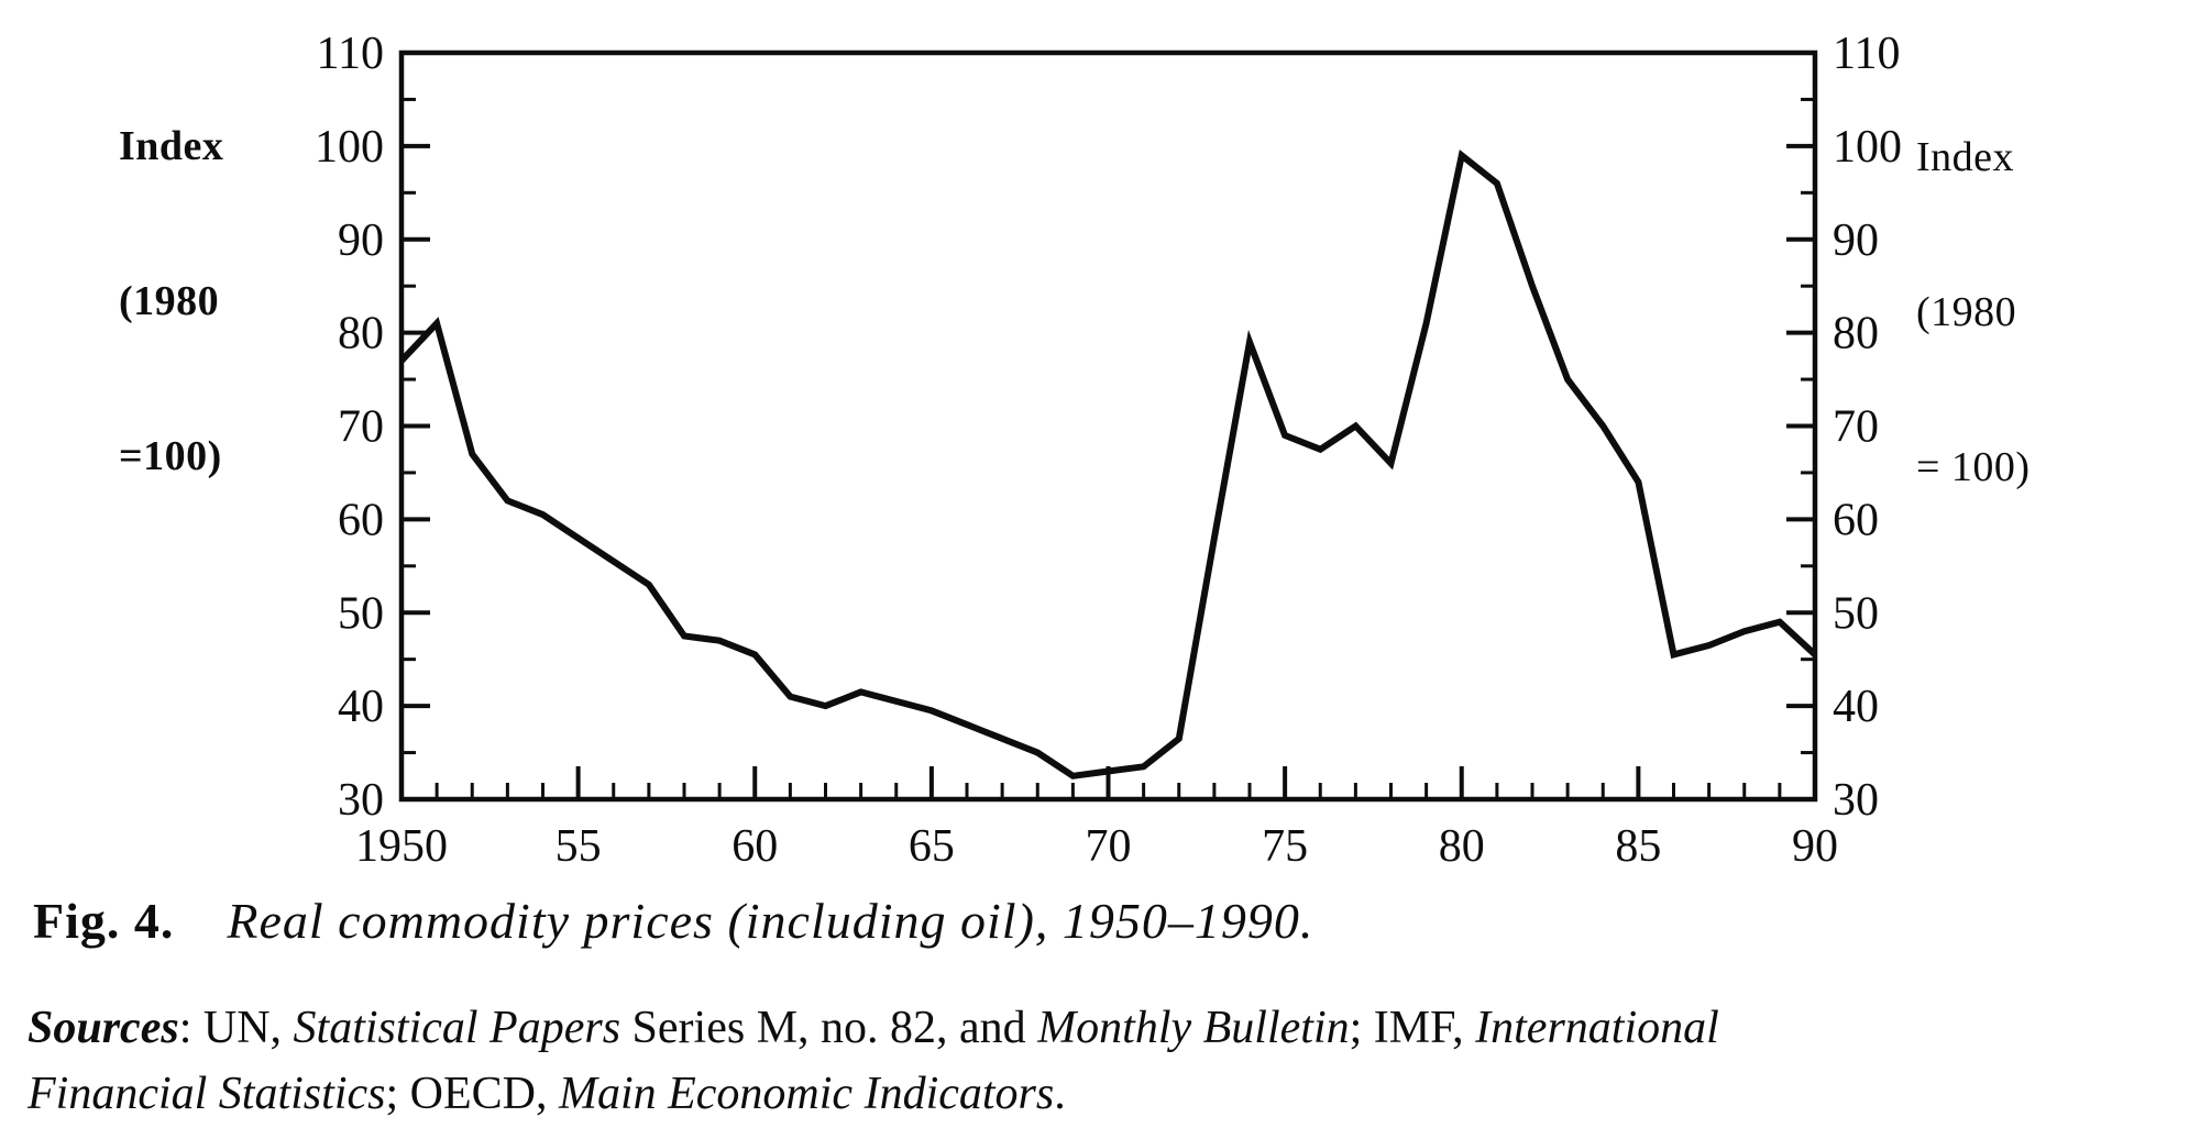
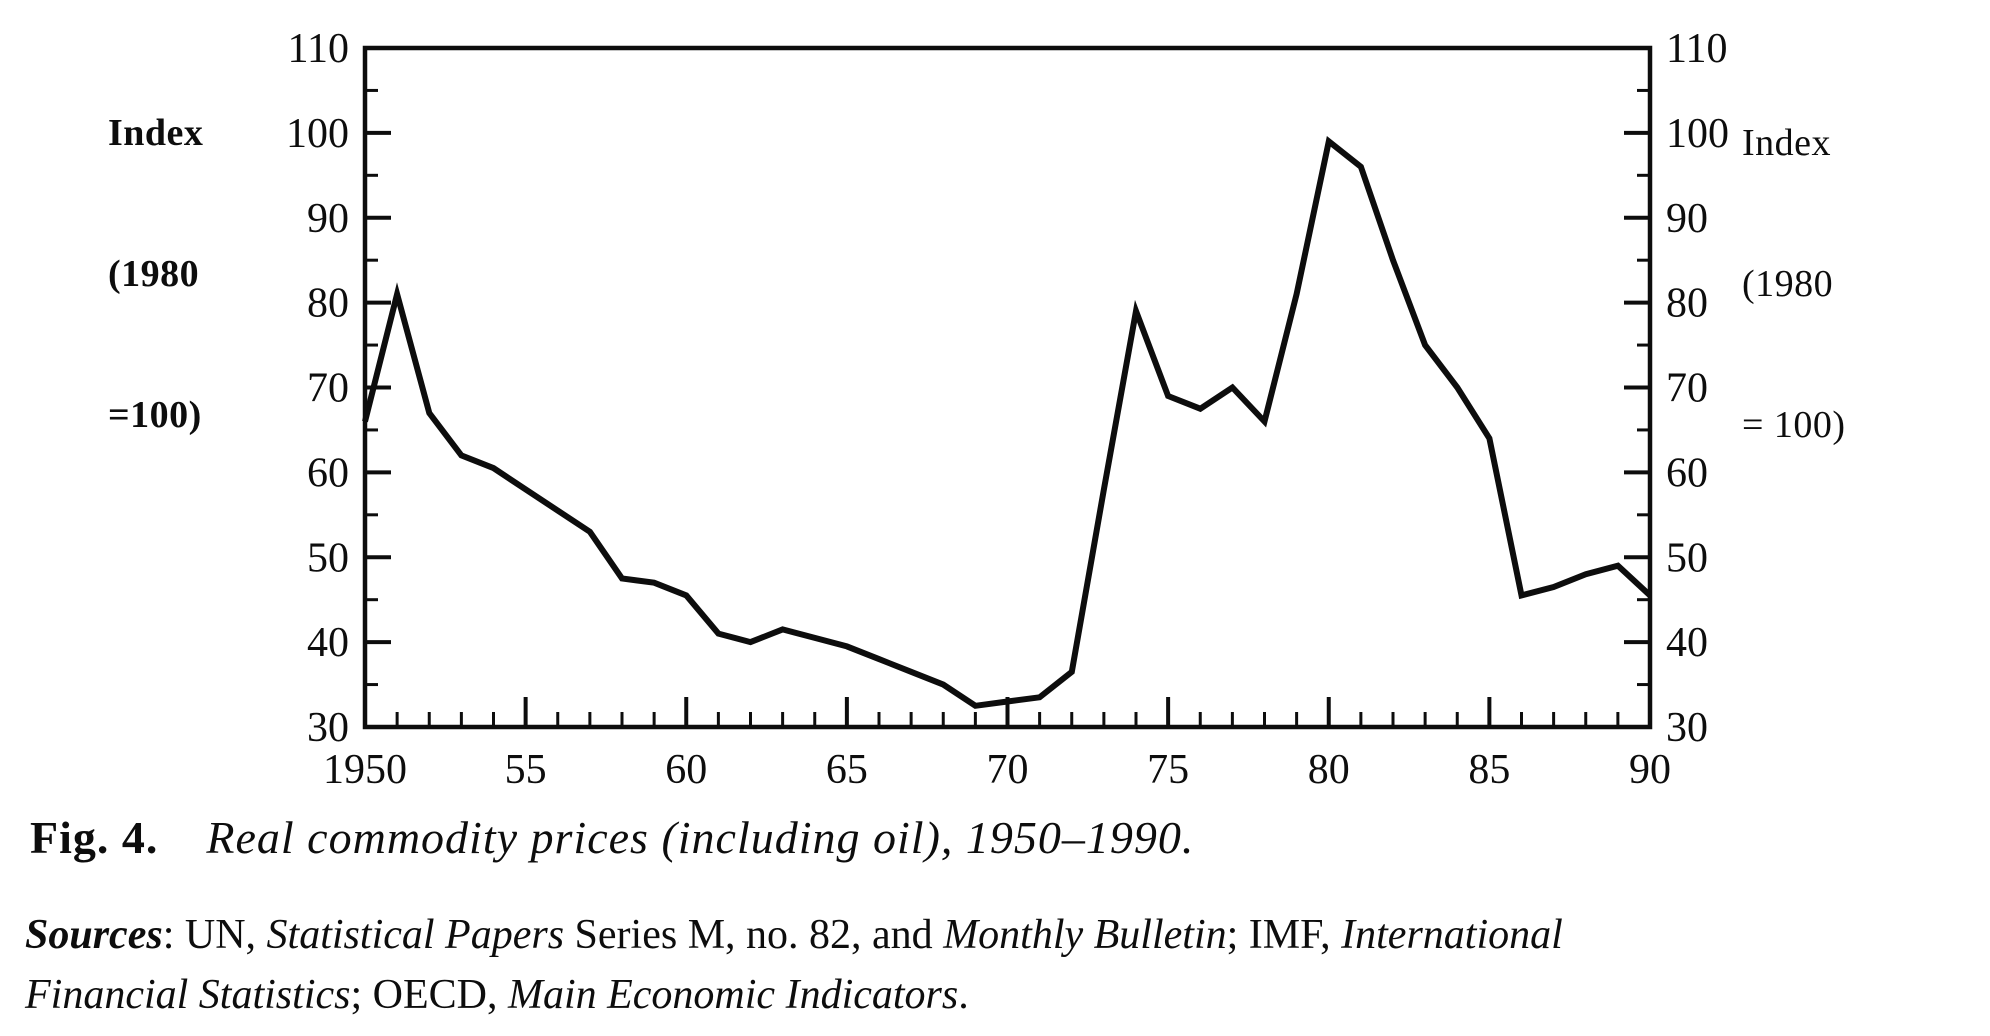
1950: 77 -> 66
